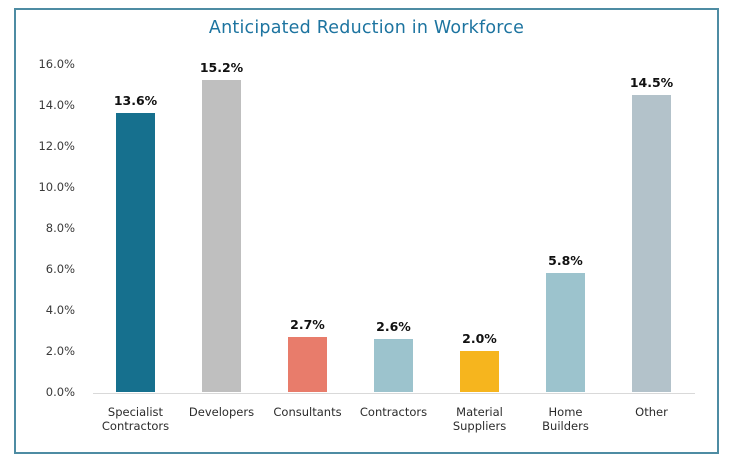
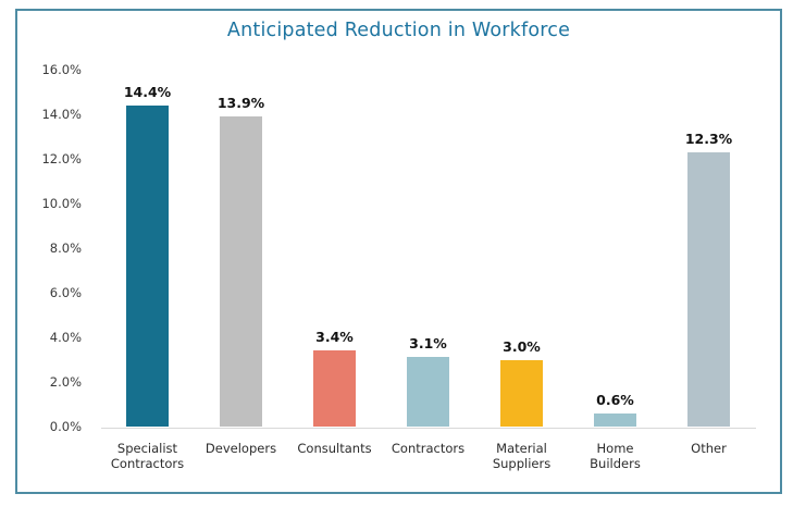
Specialist Contractors: 13.6% -> 14.4%
Developers: 15.2% -> 13.9%
Consultants: 2.7% -> 3.4%
Contractors: 2.6% -> 3.1%
Material Suppliers: 2.0% -> 3.0%
Home Builders: 5.8% -> 0.6%
Other: 14.5% -> 12.3%
